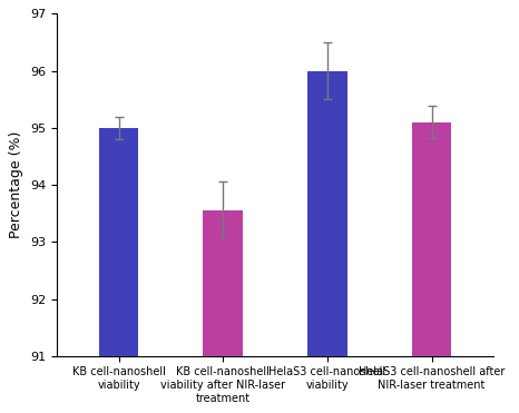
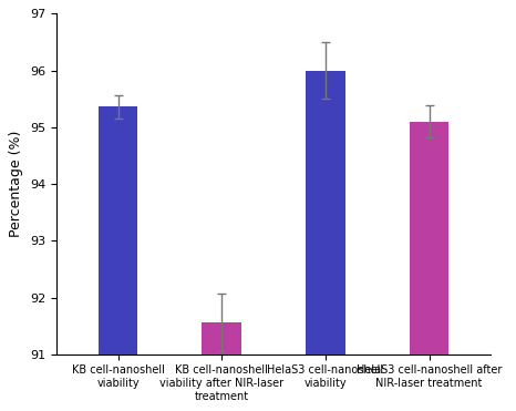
KB cell-nanoshell viability: 95.00 -> 95.36
KB cell-nanoshell viability after NIR-laser treatment: 93.55 -> 91.56
